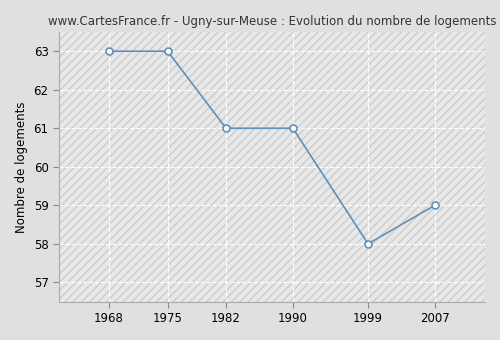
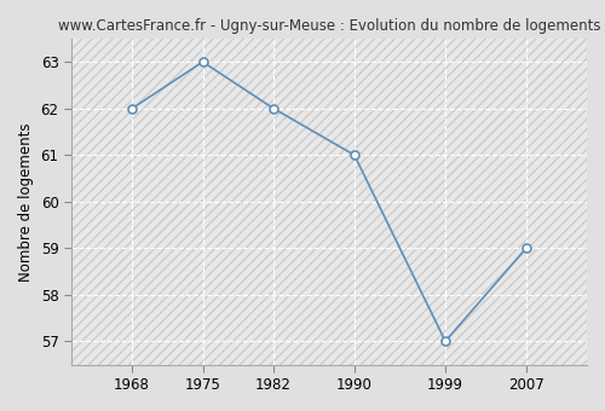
1968: 63 -> 62
1982: 61 -> 62
1999: 58 -> 57
